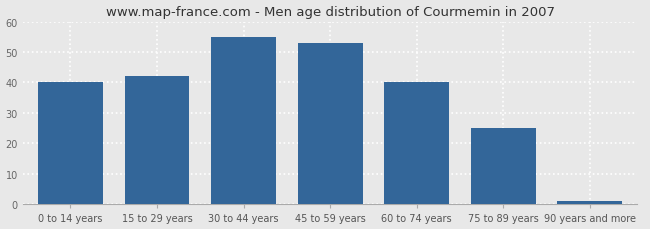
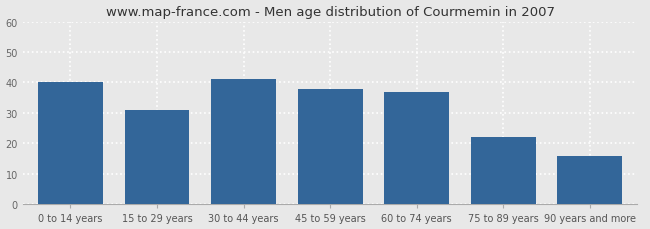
15 to 29 years: 42 -> 31
30 to 44 years: 55 -> 41
45 to 59 years: 53 -> 38
60 to 74 years: 40 -> 37
75 to 89 years: 25 -> 22
90 years and more: 1 -> 16
